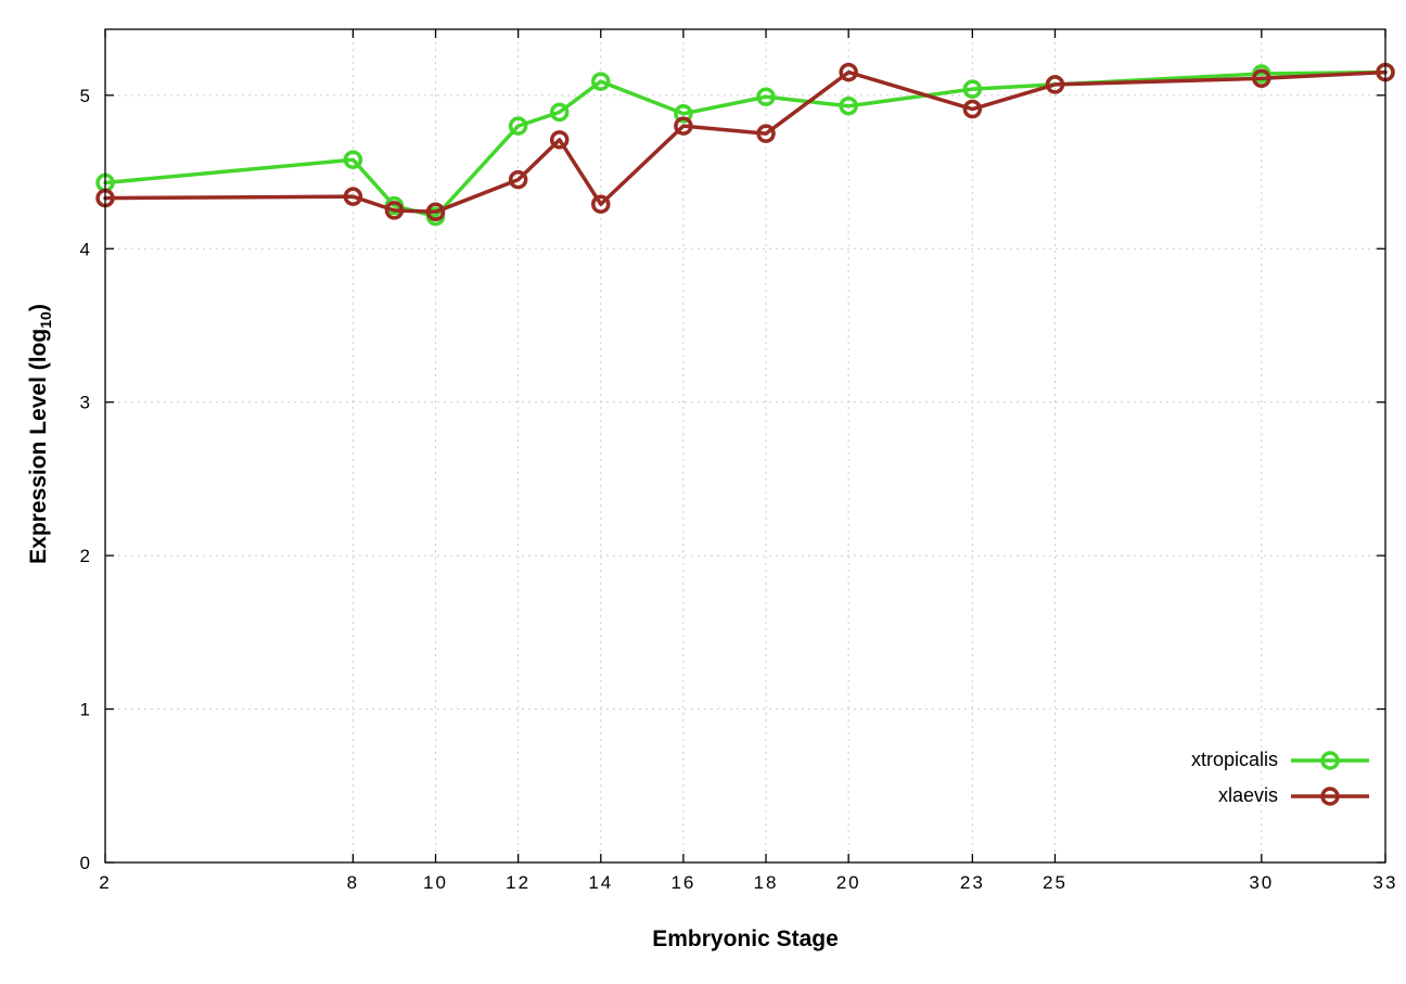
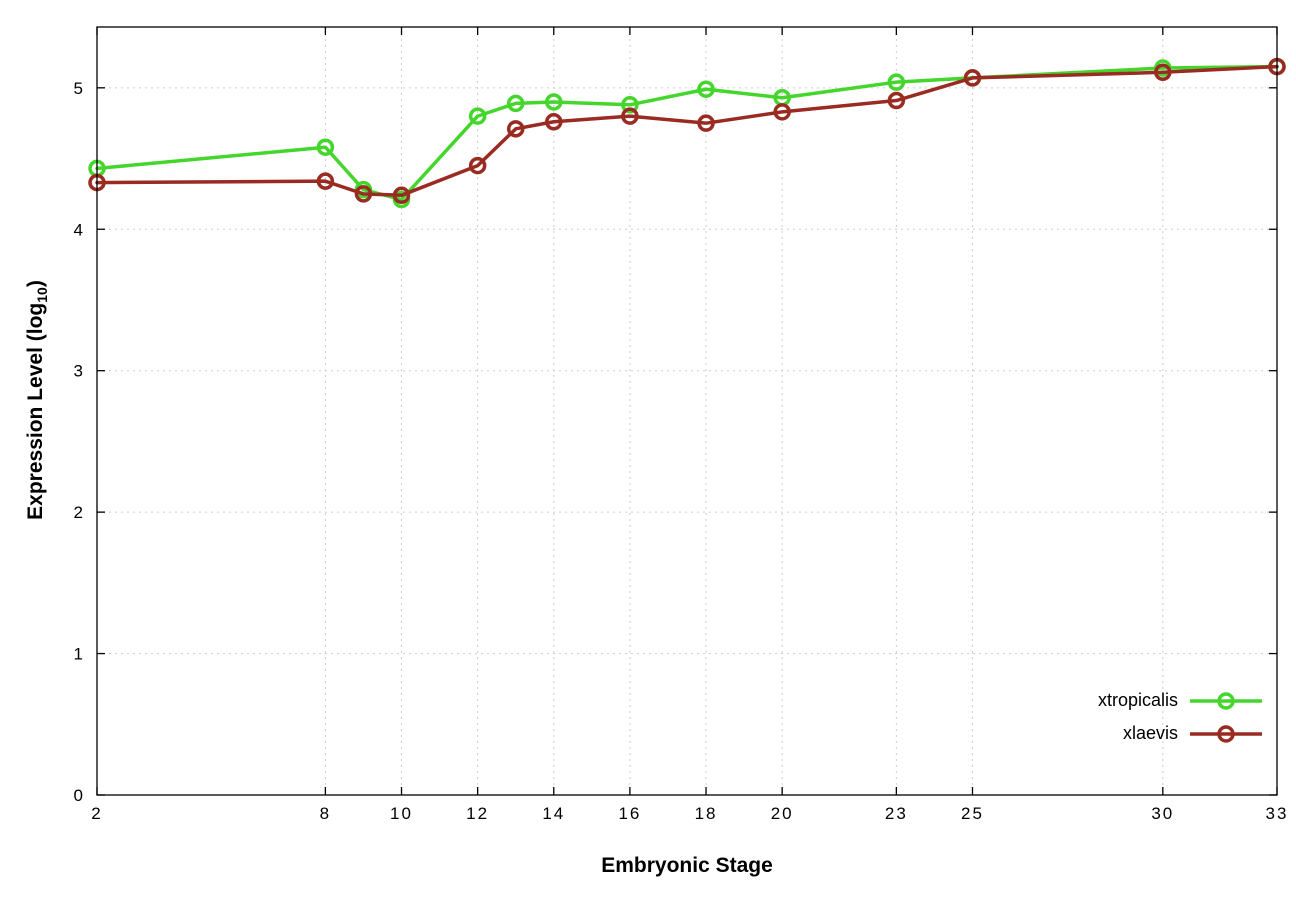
xtropicalis/14: 5.09 -> 4.90
xlaevis/14: 4.29 -> 4.76
xlaevis/20: 5.15 -> 4.83
